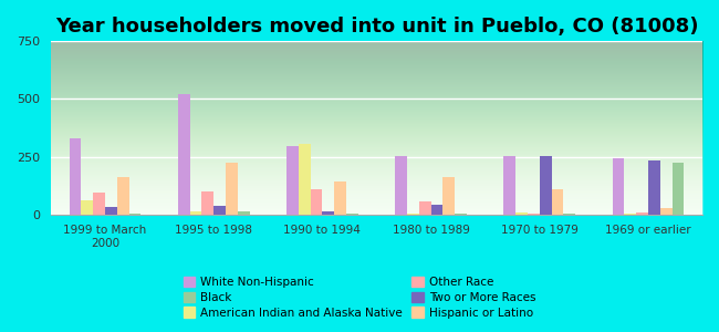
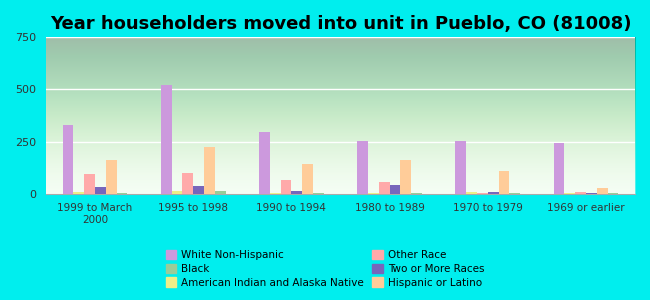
American Indian and Alaska Native/1999 to March 2000: 60 -> 8
American Indian and Alaska Native/1990 to 1994: 305 -> 5
Other Race/1990 to 1994: 110 -> 65
Two or More Races/1970 to 1979: 255 -> 10
Two or More Races/1969 or earlier: 235 -> 5
Black/1969 or earlier: 225 -> 3
